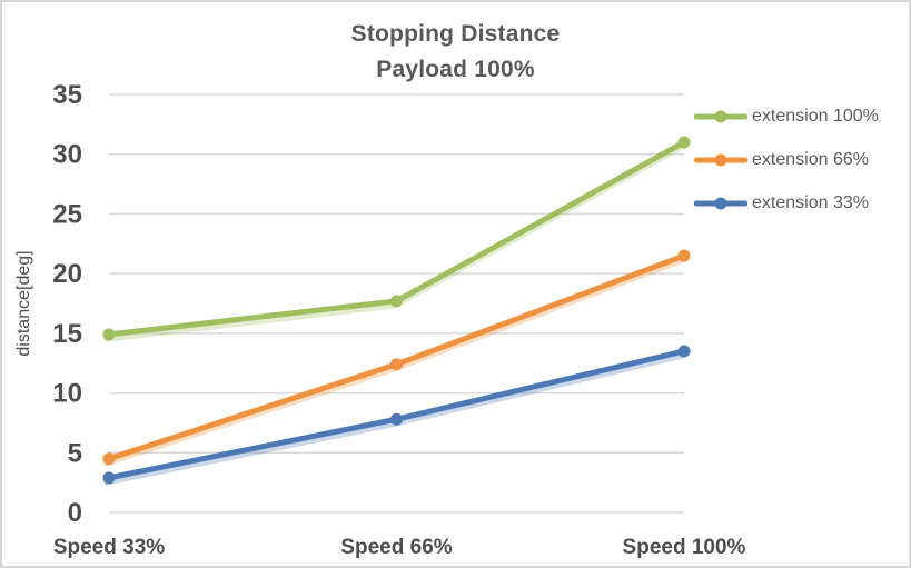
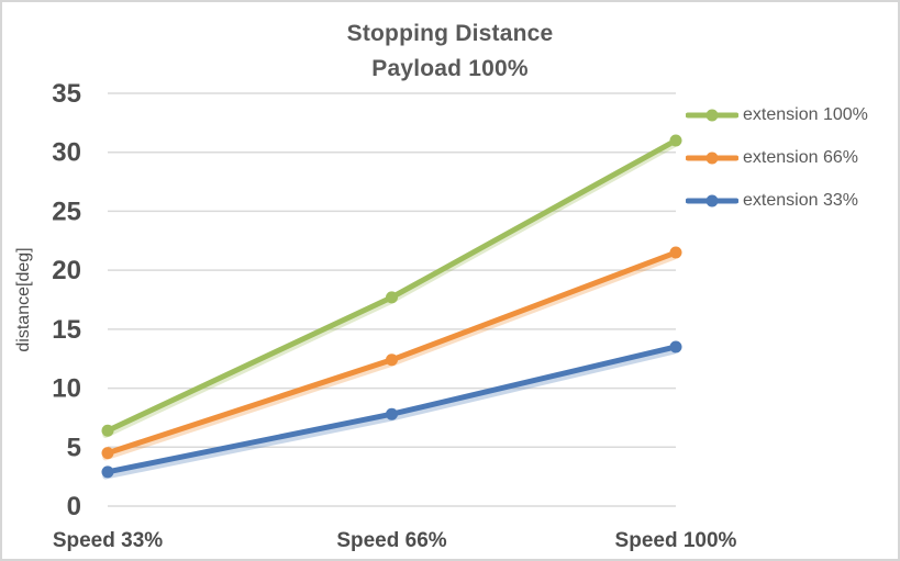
extension 100%/Speed 33%: 14.9 -> 6.4
